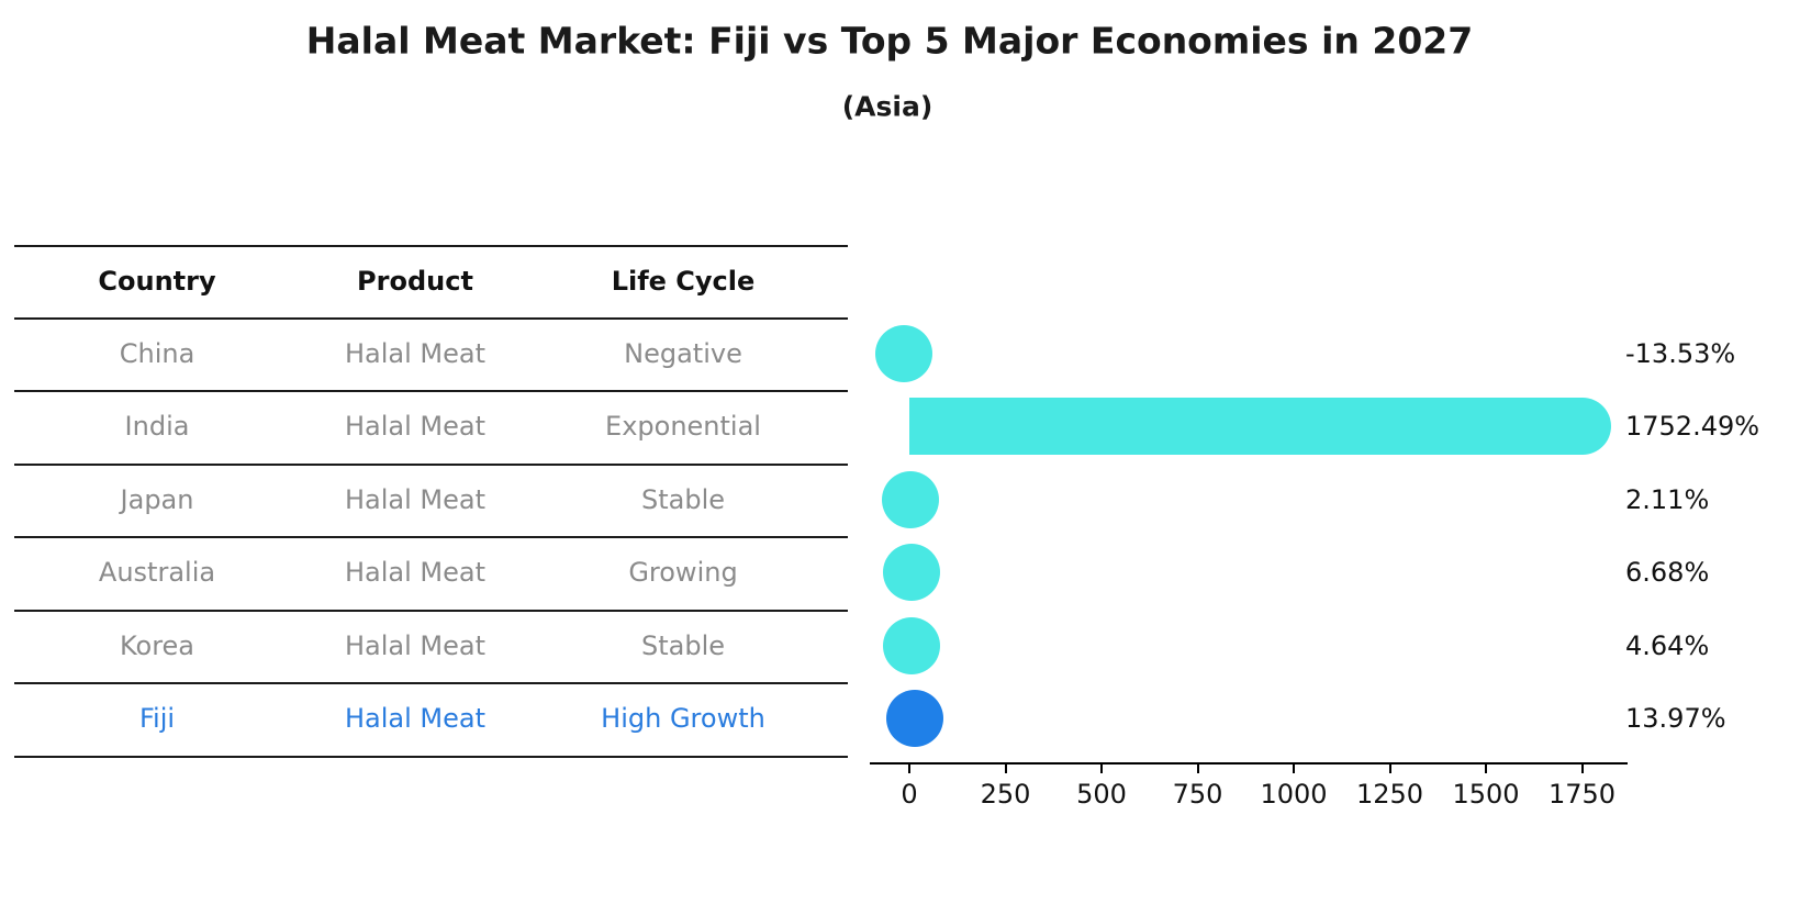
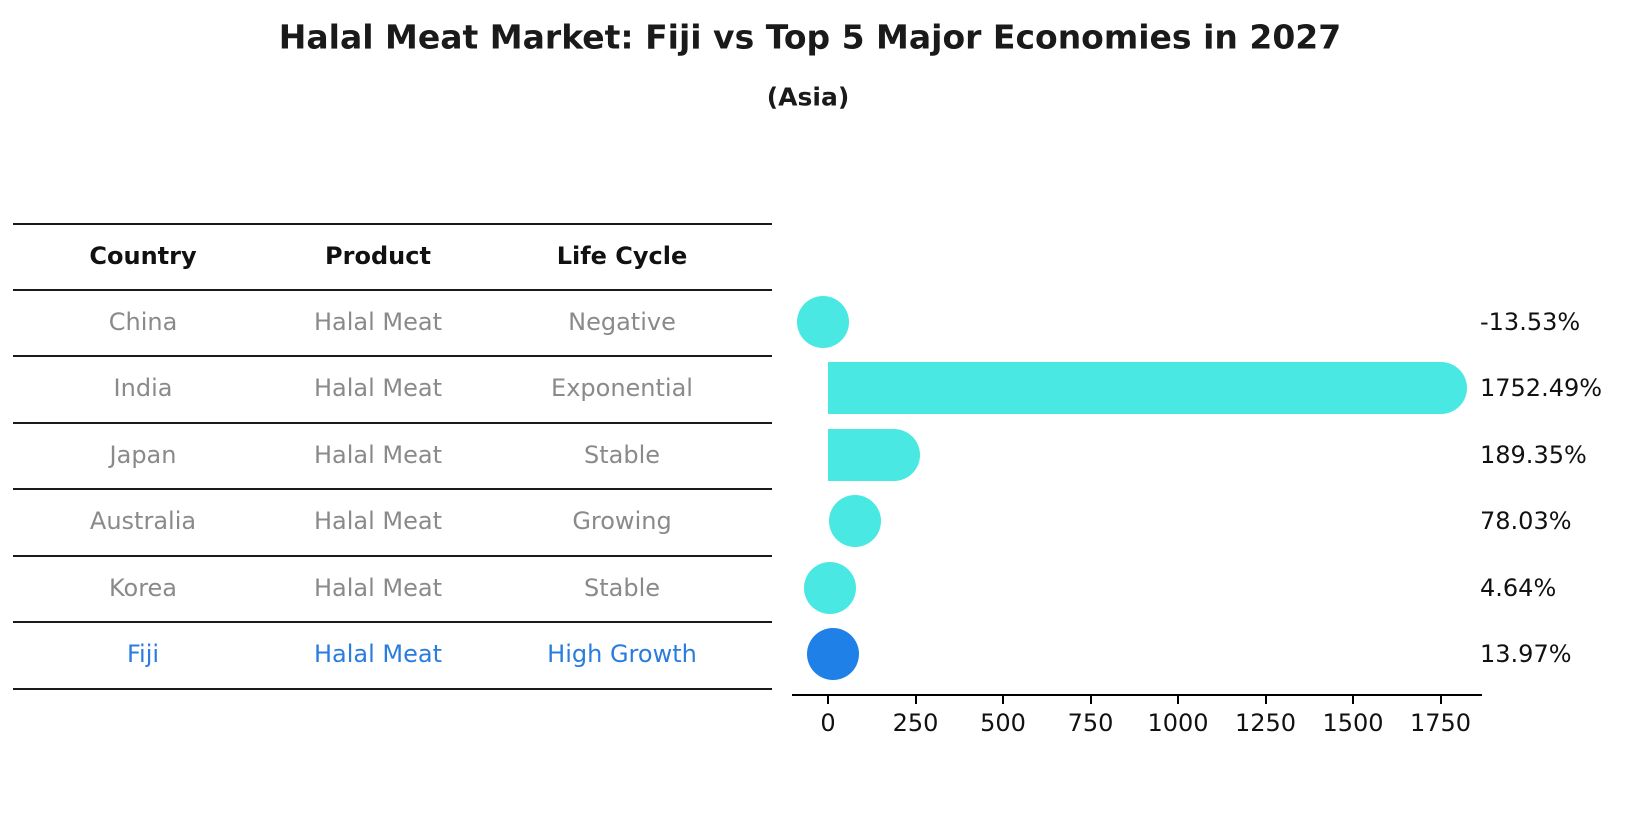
Japan: 2.11% -> 189.35%
Australia: 6.68% -> 78.03%
